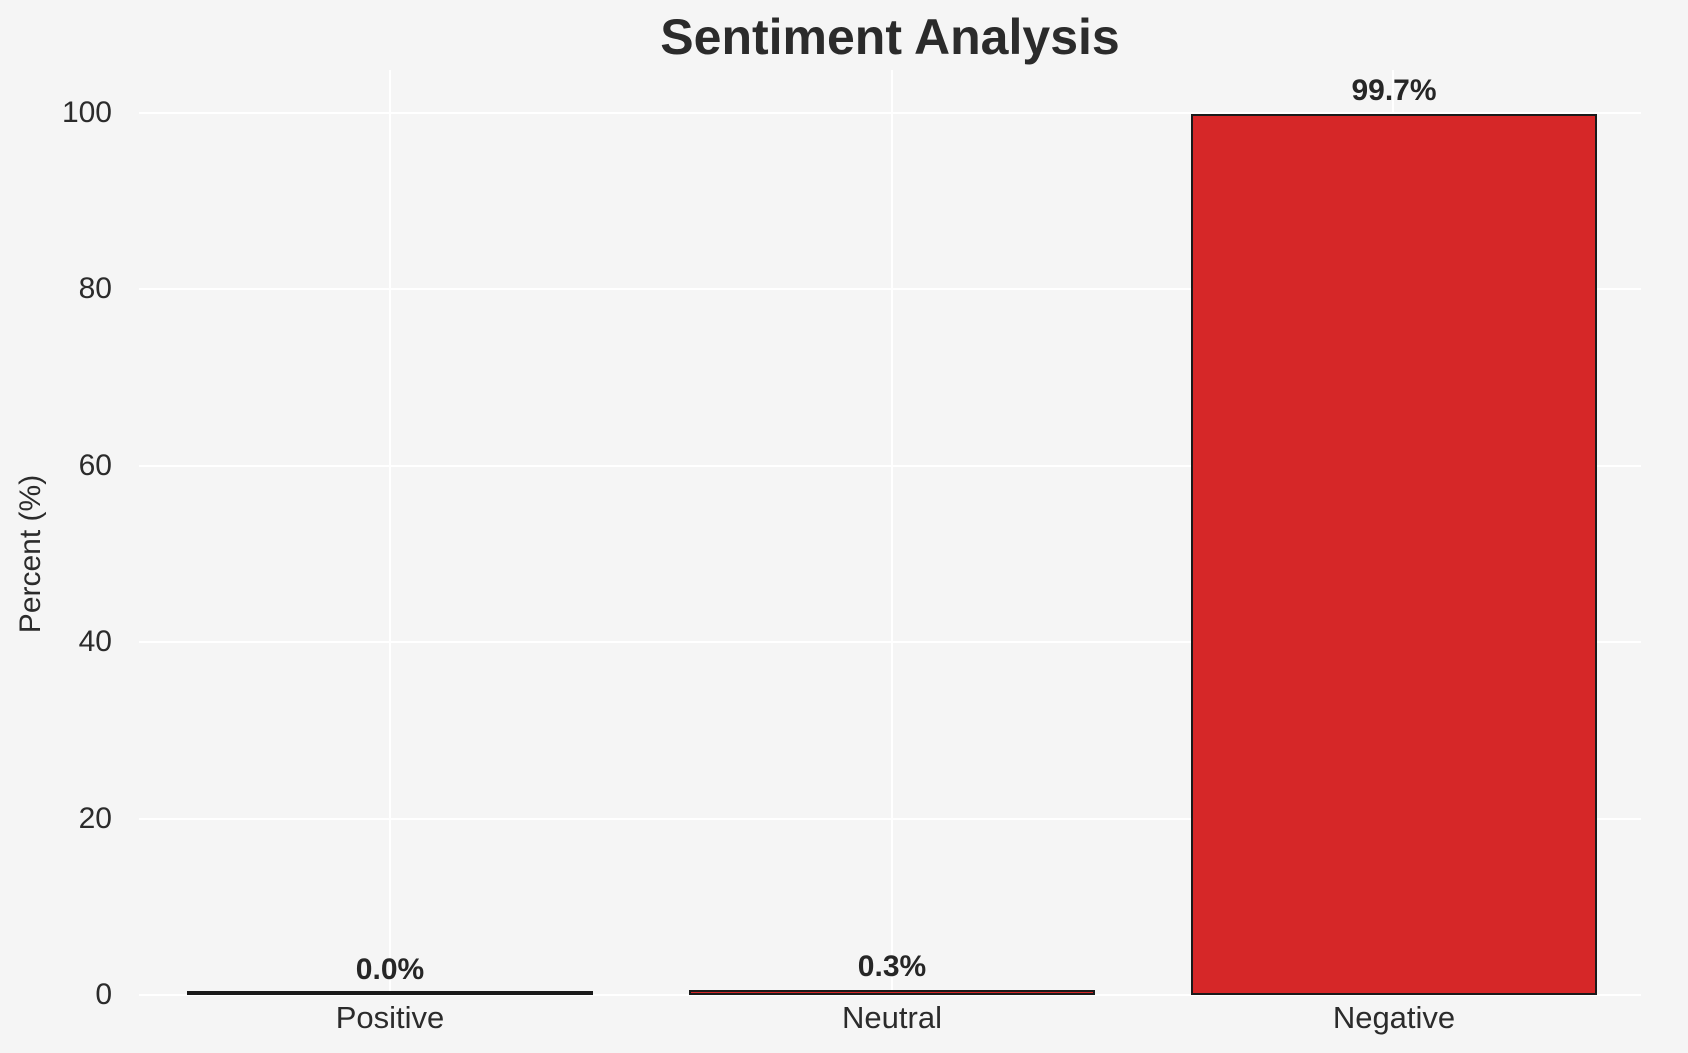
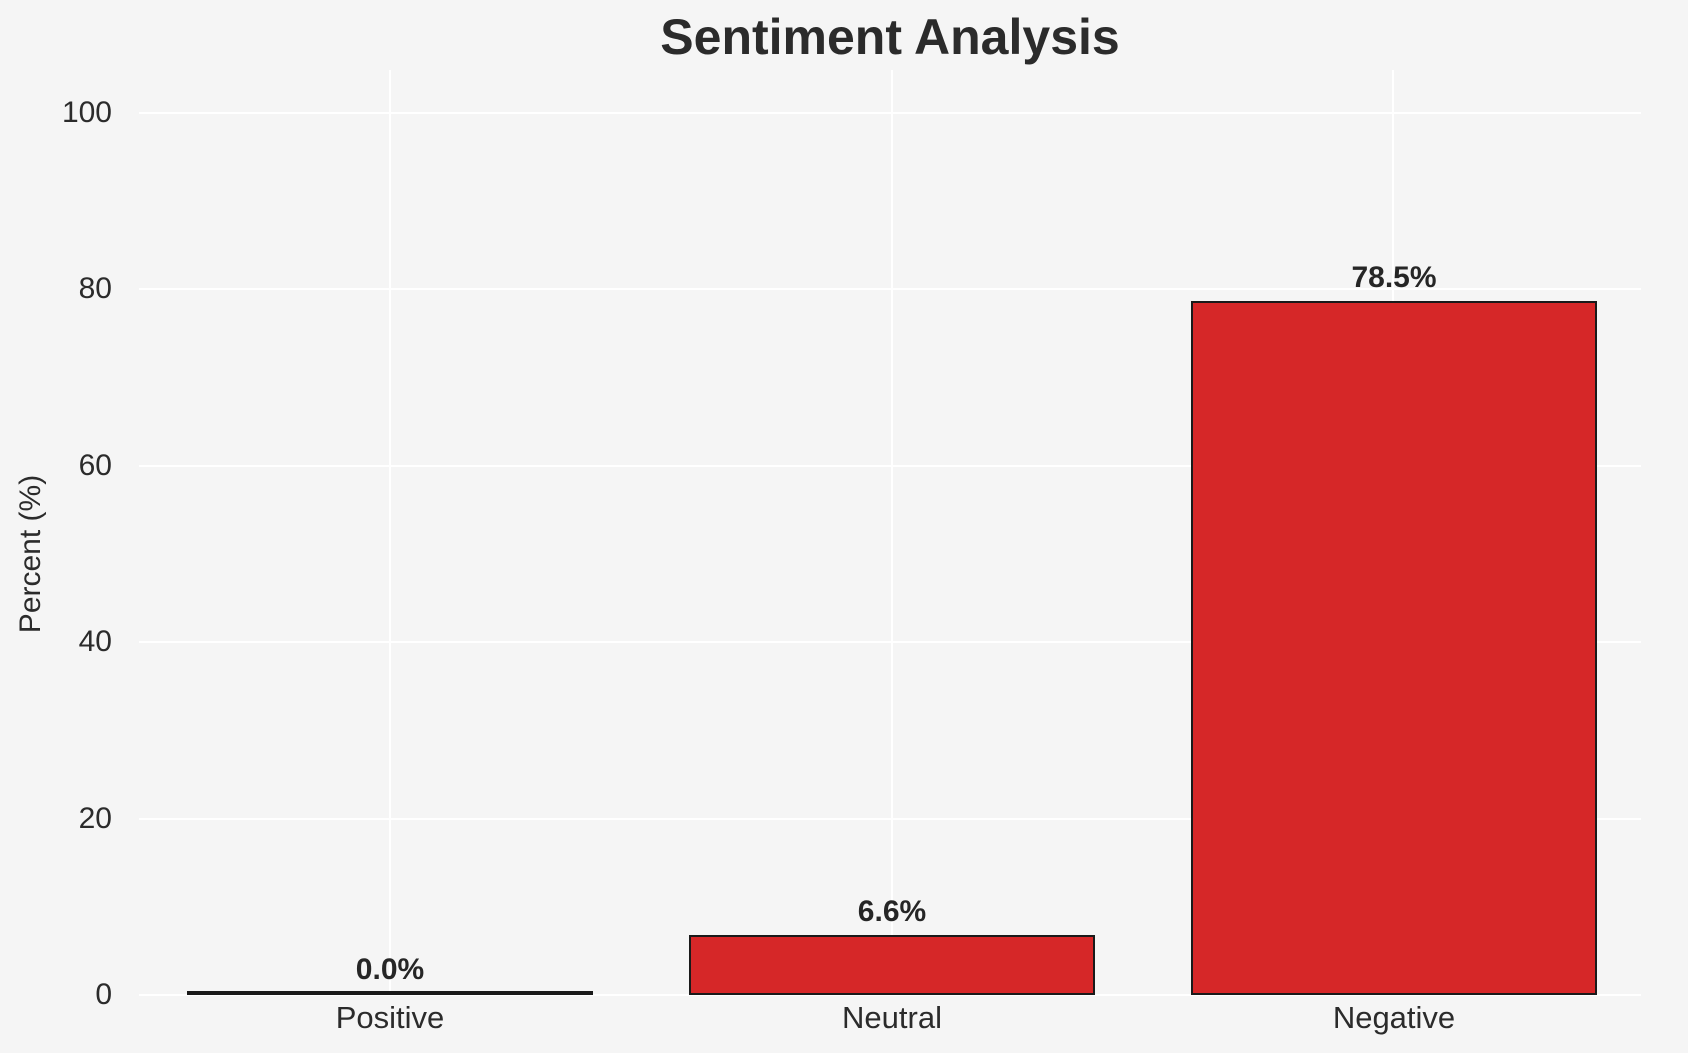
Neutral: 0.3% -> 6.6%
Negative: 99.7% -> 78.5%
